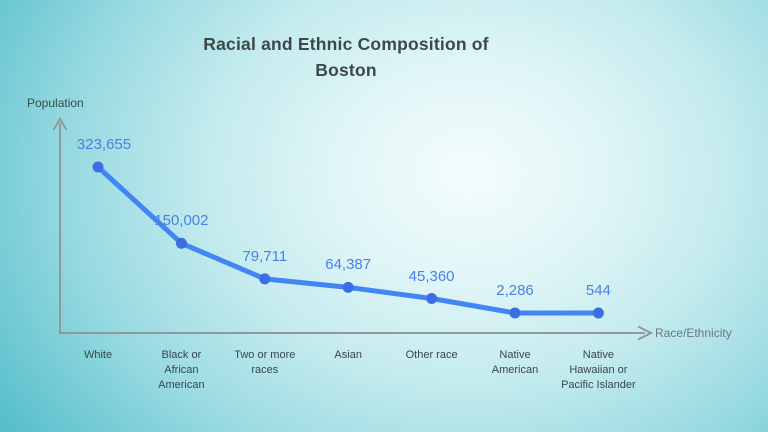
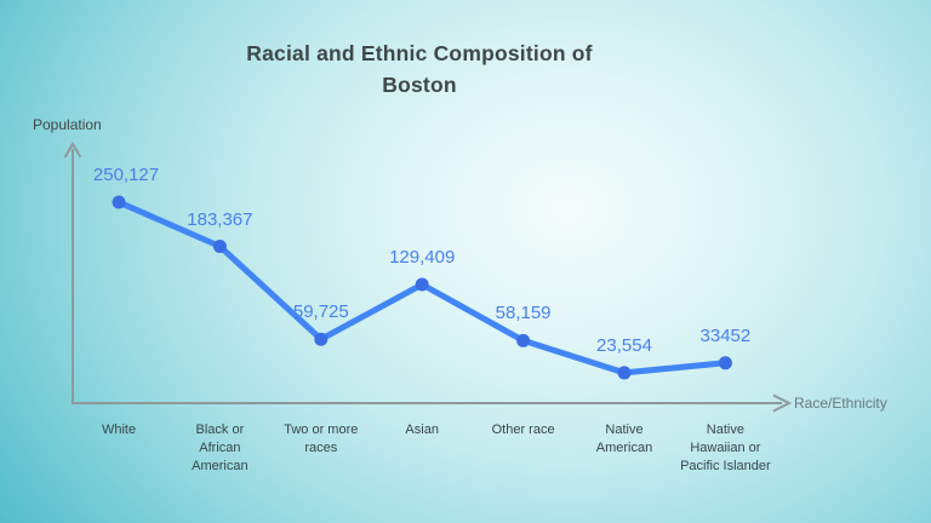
White: 323,655 -> 250,127
Black or African American: 150,002 -> 183,367
Two or more races: 79,711 -> 59,725
Asian: 64,387 -> 129,409
Other race: 45,360 -> 58,159
Native American: 2,286 -> 23,554
Native Hawaiian or Pacific Islander: 544 -> 33452
